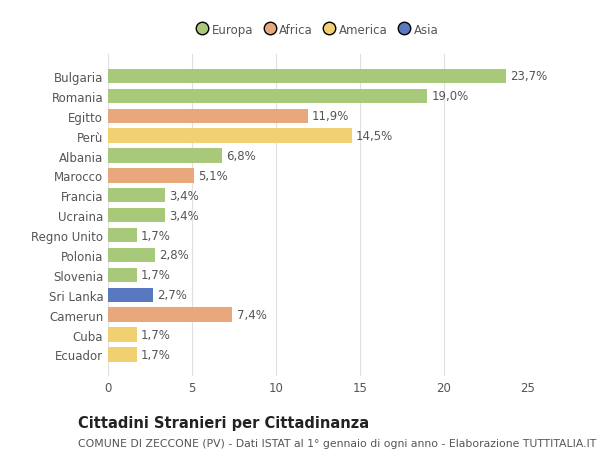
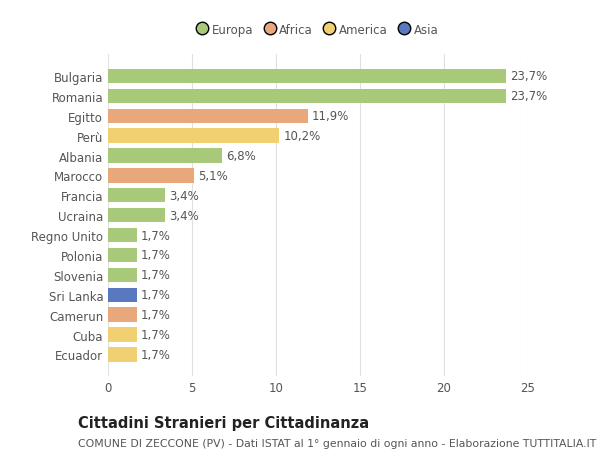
Romania: 19,0% -> 23,7%
Perù: 14,5% -> 10,2%
Polonia: 2,8% -> 1,7%
Sri Lanka: 2,7% -> 1,7%
Camerun: 7,4% -> 1,7%
